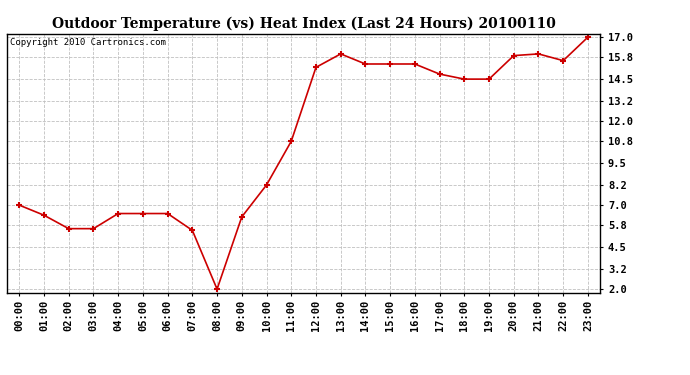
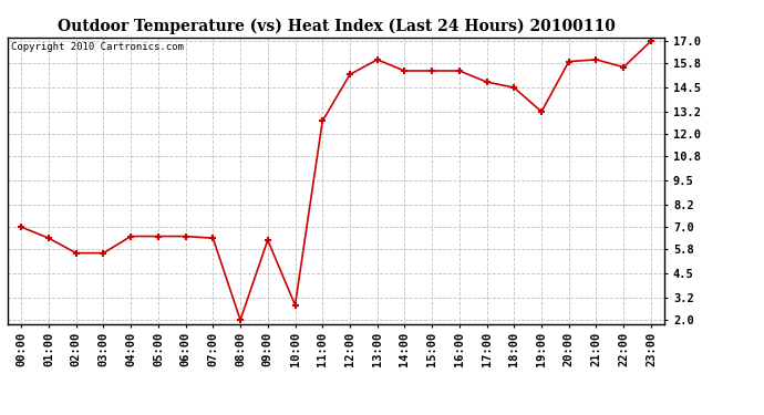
07:00: 5.5 -> 6.4
10:00: 8.2 -> 2.8
11:00: 10.8 -> 12.7
19:00: 14.5 -> 13.2
